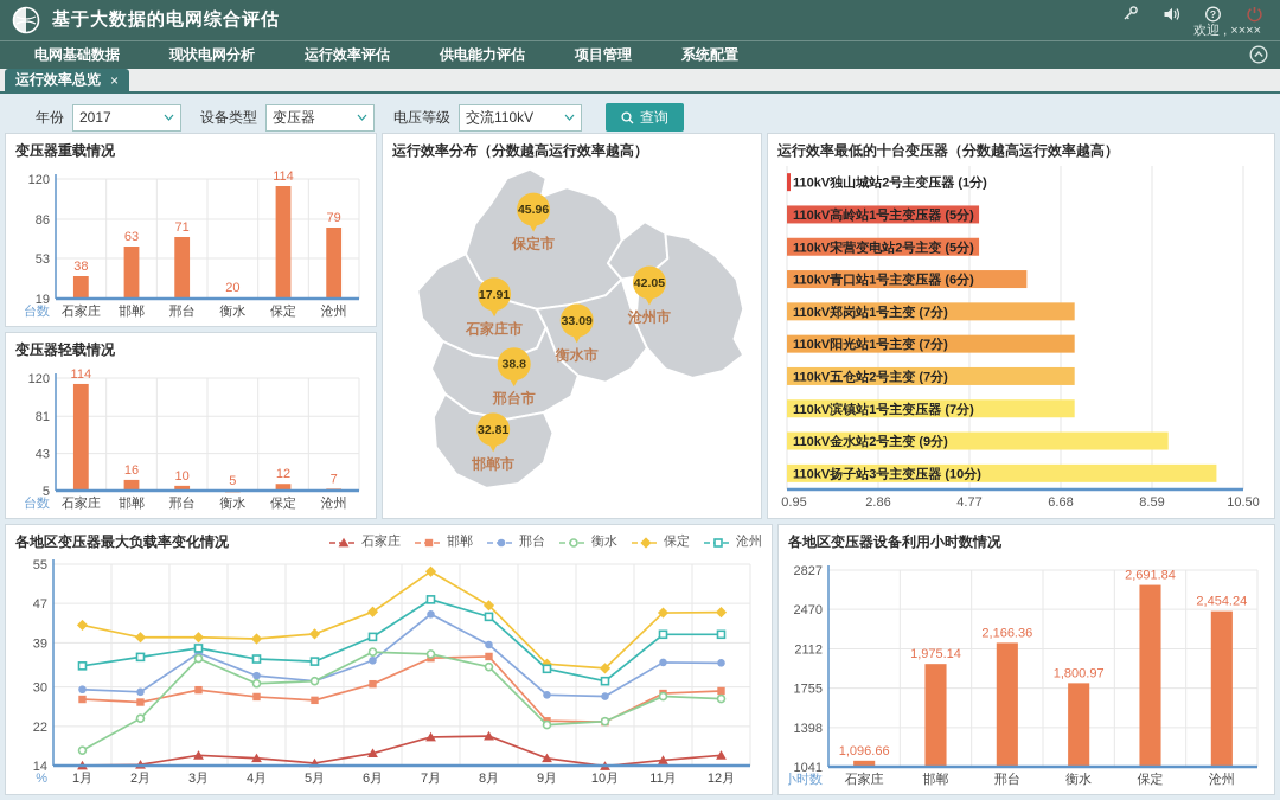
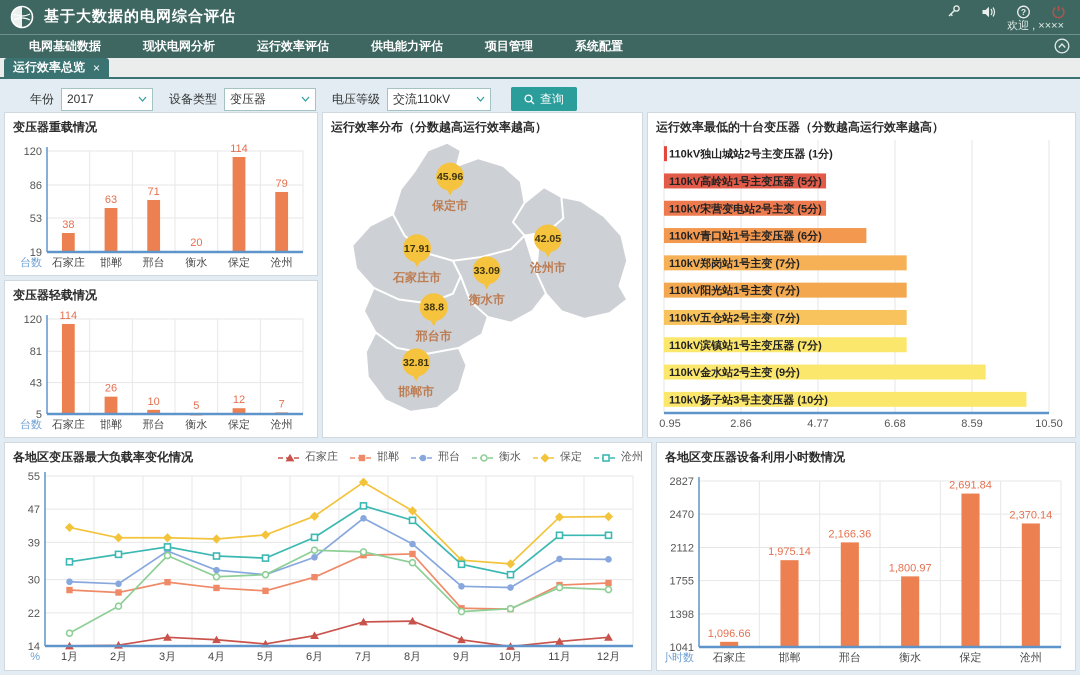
变压器轻载情况/邯郸: 16 -> 26
各地区变压器设备利用小时数情况/沧州: 2,454.24 -> 2,370.14
